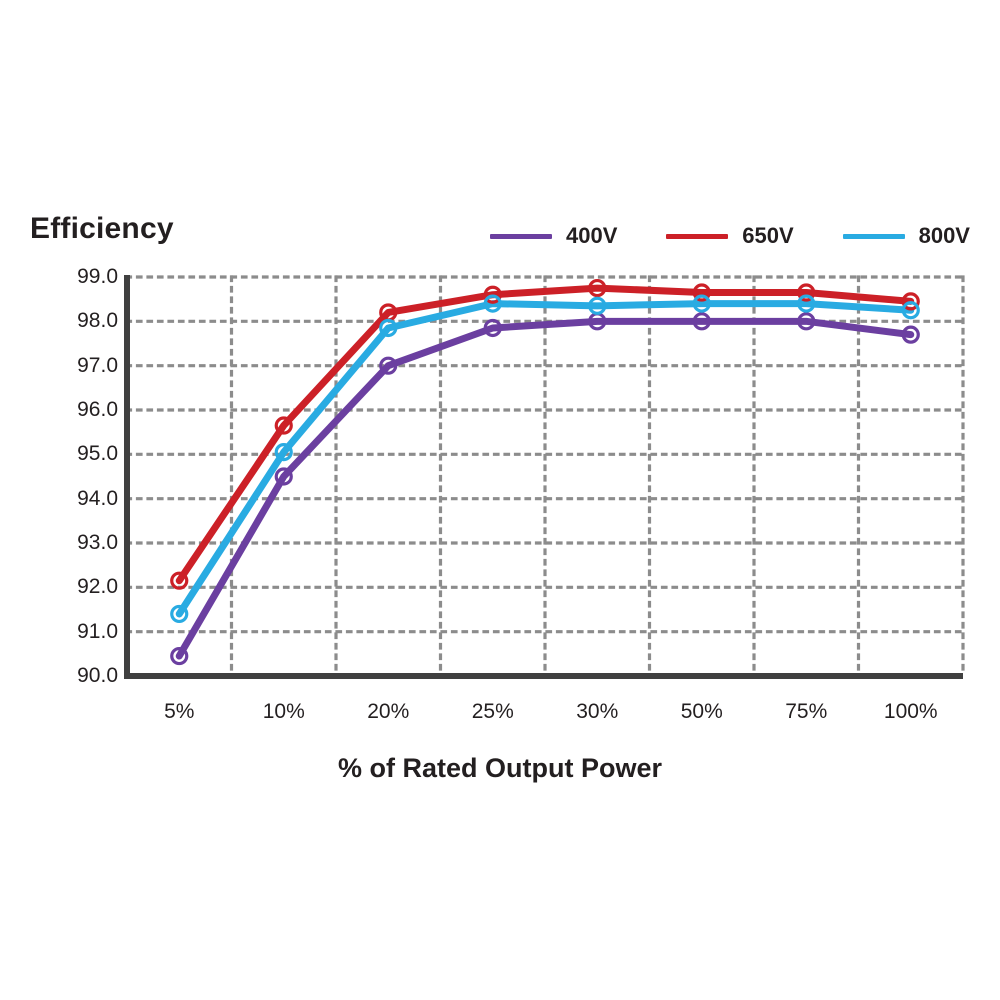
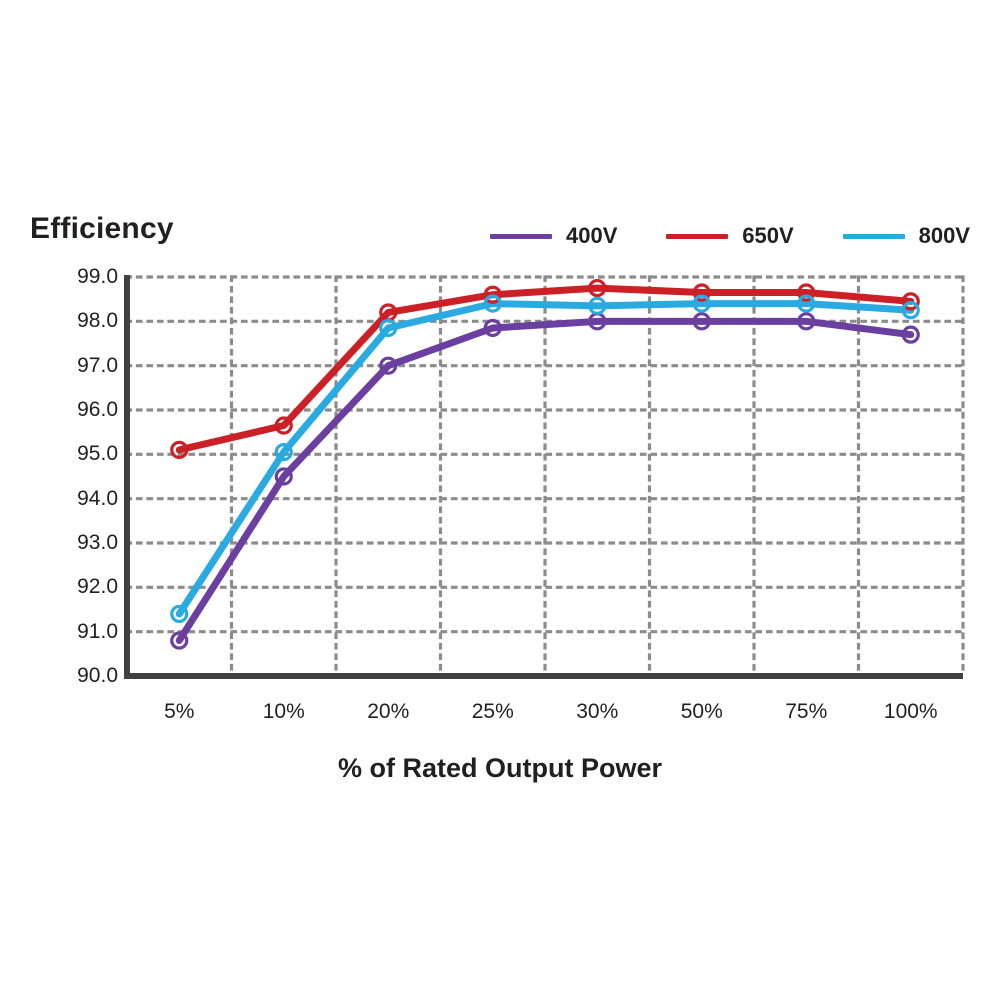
400V/5%: 90.5 -> 90.8
650V/5%: 92.2 -> 95.1
